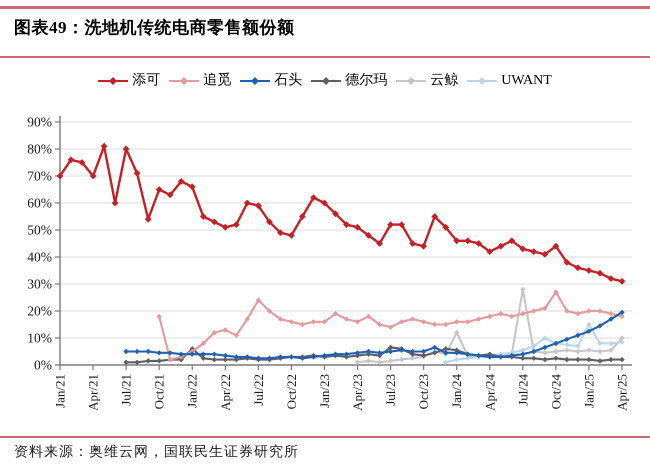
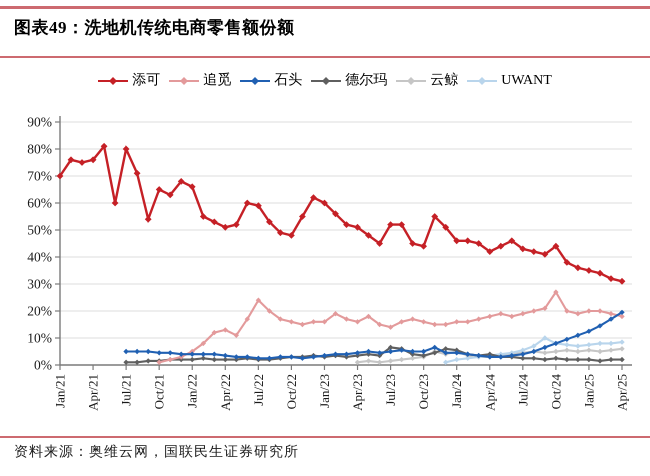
添可/Apr/21: 70% -> 76%
追觅/Oct/21: 18% -> 1%
德尔玛/Jan/22: 6% -> 2%
云鲸/Jan/24: 12% -> 5%
云鲸/Jul/24: 28% -> 4%
UWANT/Jan/25: 15% -> 8%
云鲸/Apr/25: 10% -> 6%
